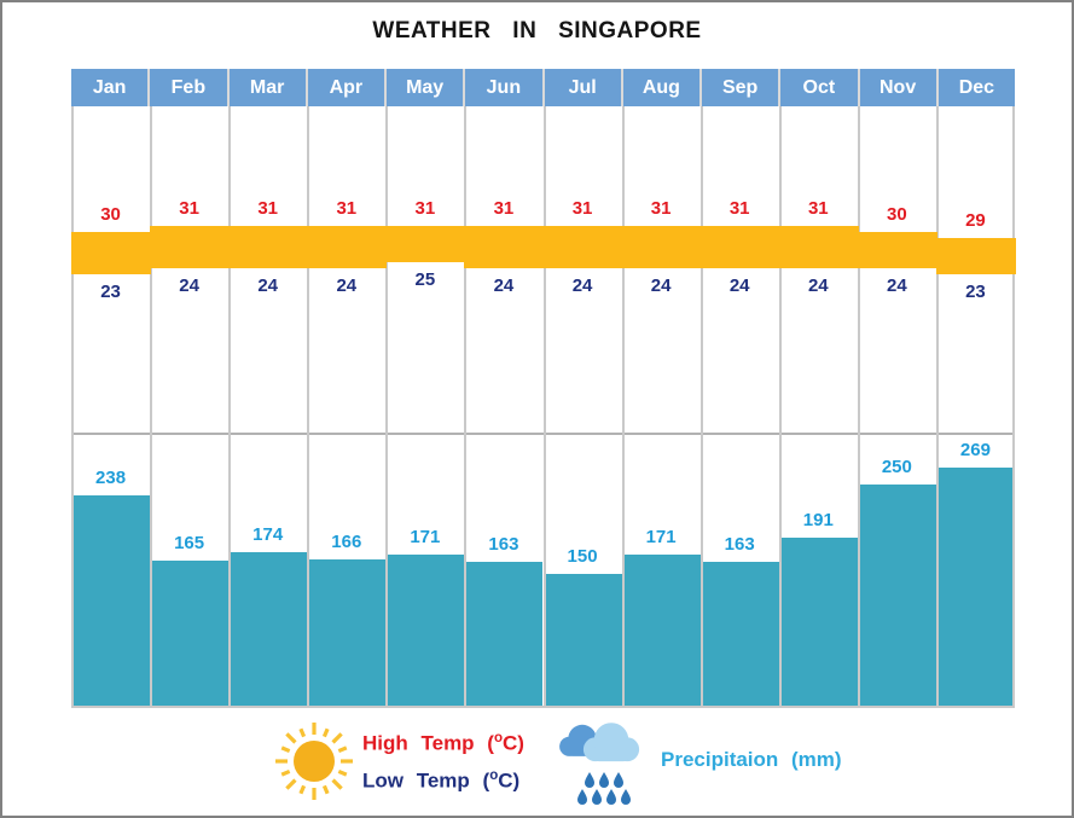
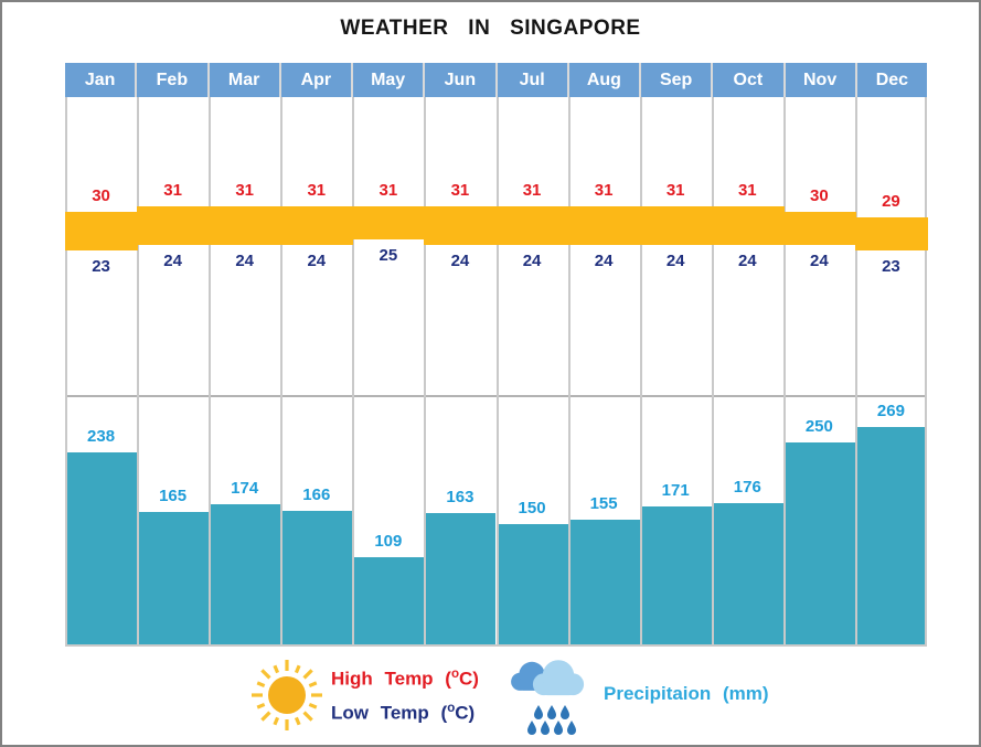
Precipitaion (mm)/May: 171 -> 109
Precipitaion (mm)/Aug: 171 -> 155
Precipitaion (mm)/Sep: 163 -> 171
Precipitaion (mm)/Oct: 191 -> 176
